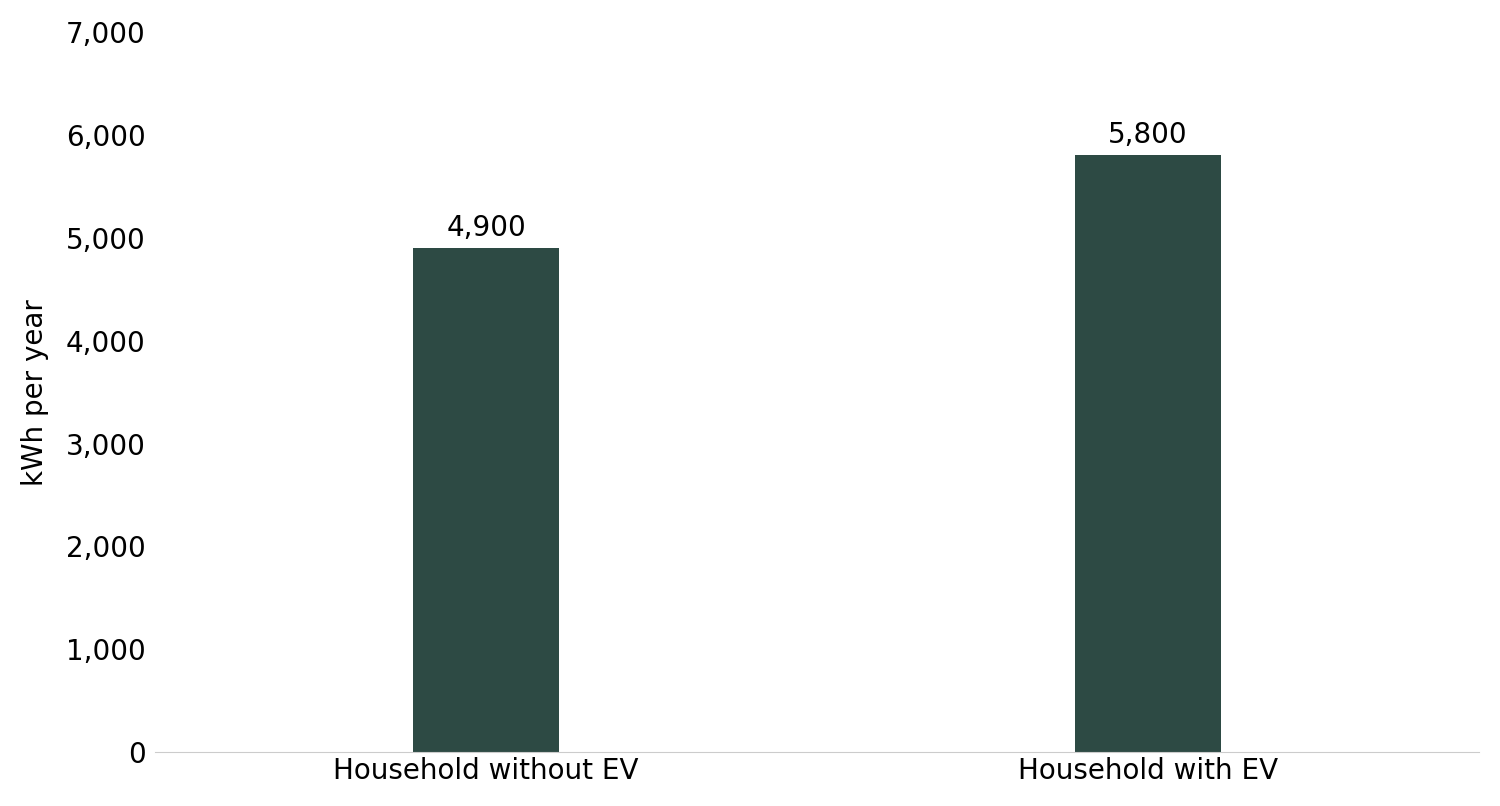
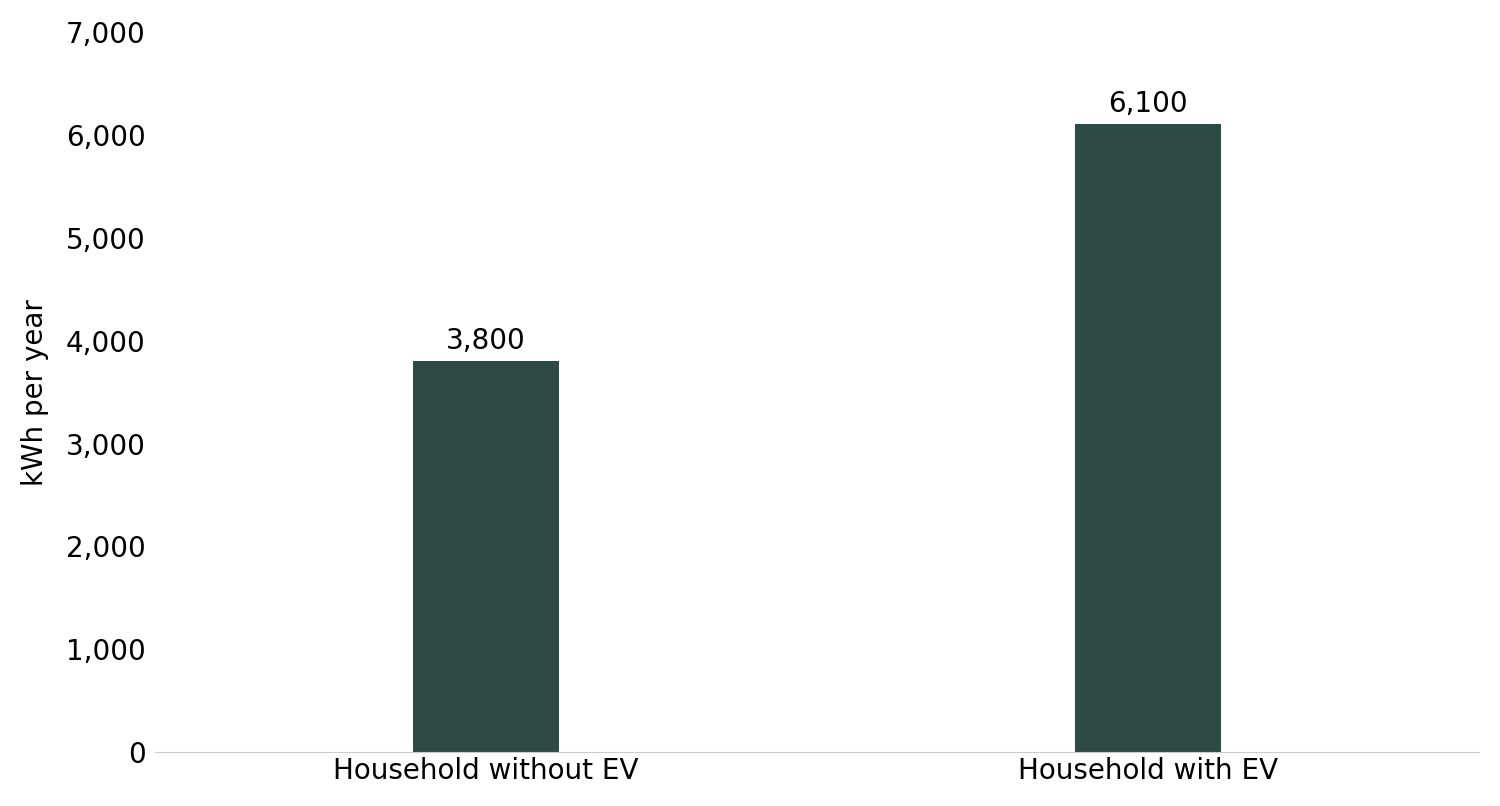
Household without EV: 4,900 -> 3,800
Household with EV: 5,800 -> 6,100
